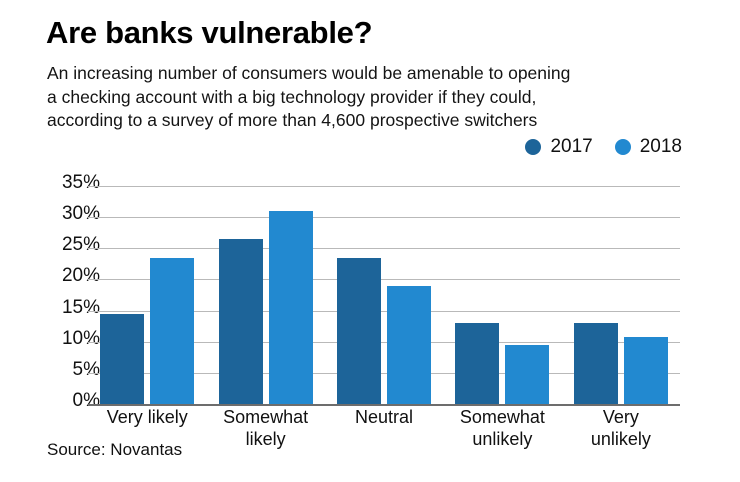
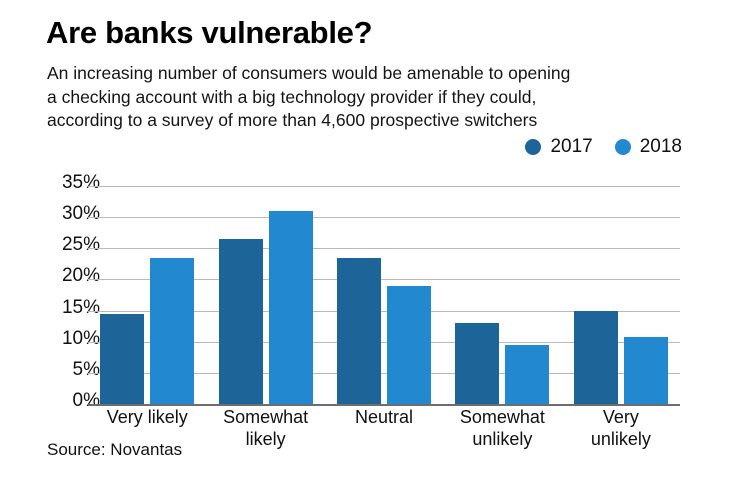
2017/Very unlikely: 13% -> 15%
